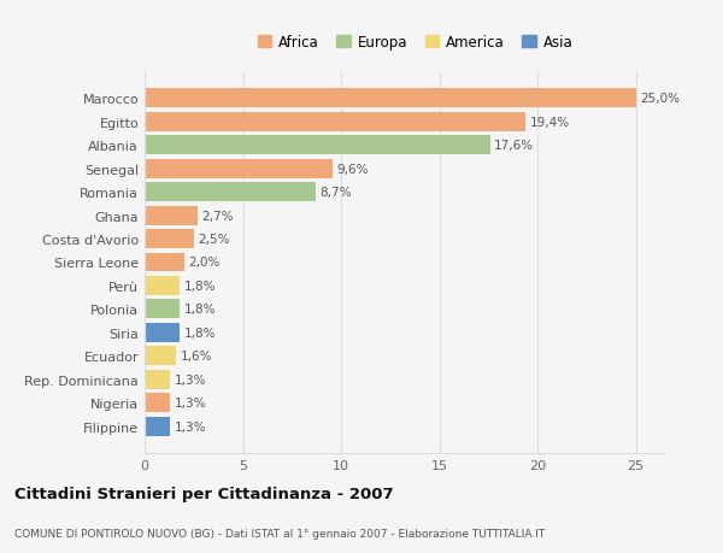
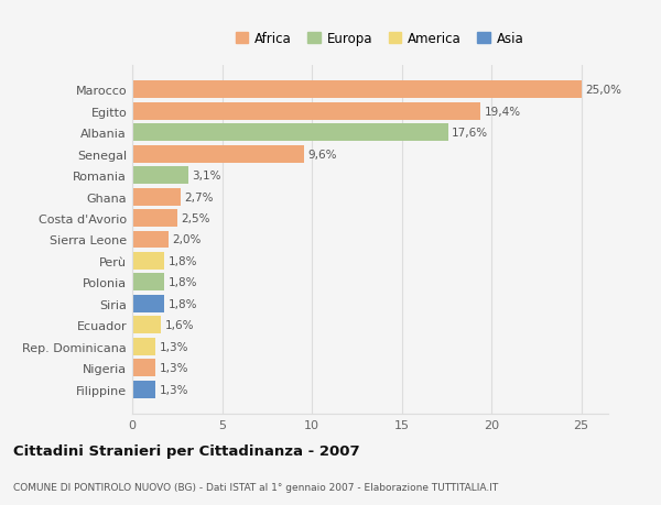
Romania: 8,7% -> 3,1%
